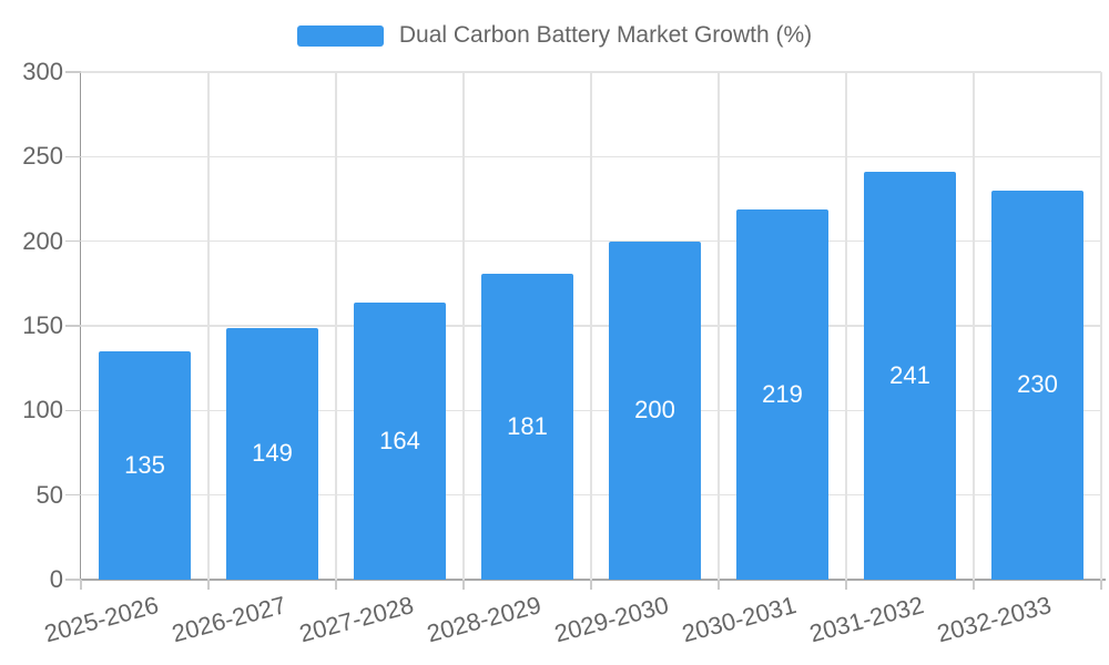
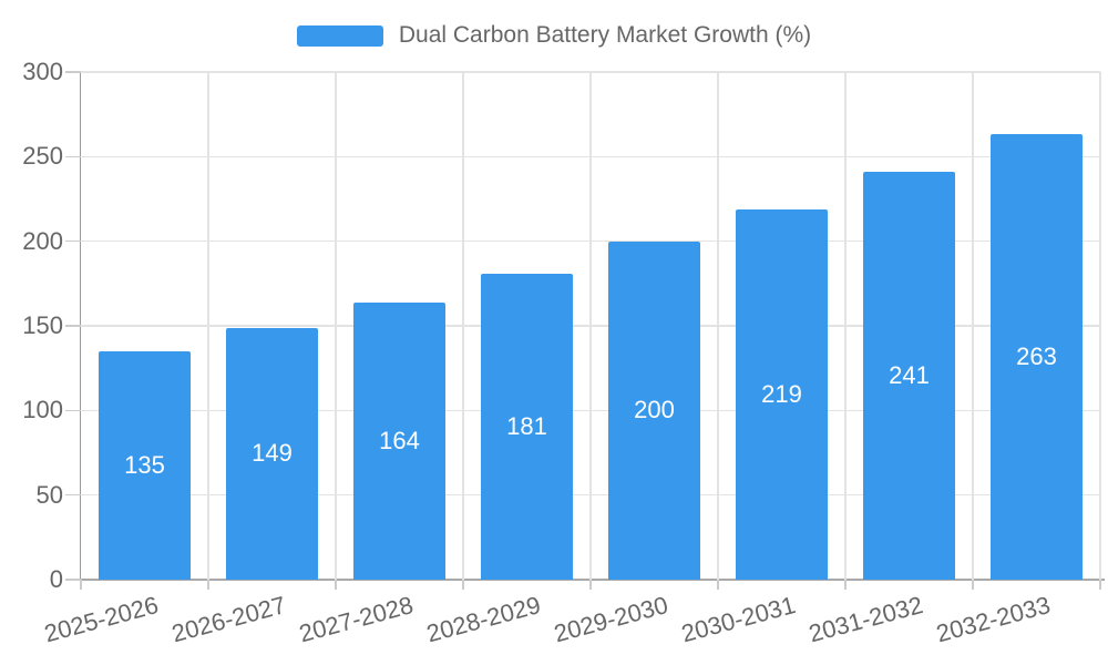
2032-2033: 230 -> 263
